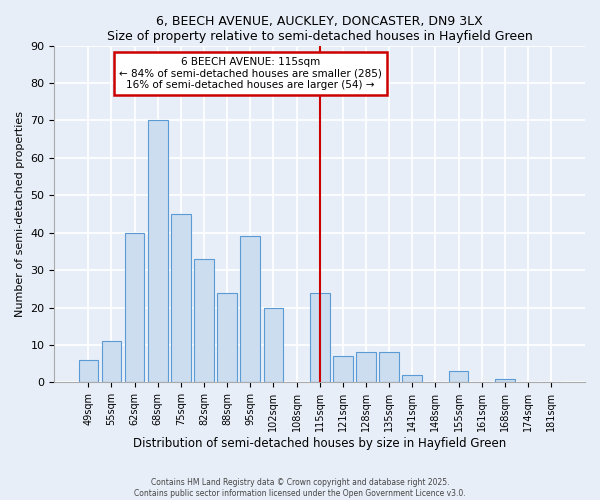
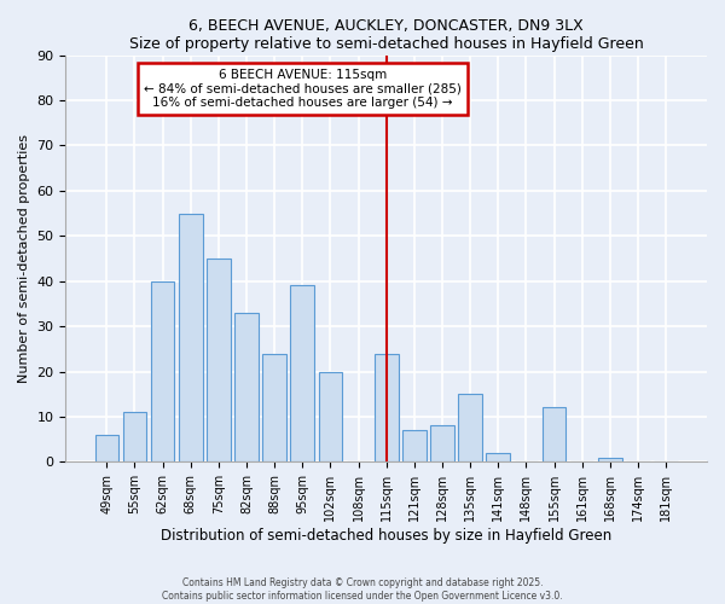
68sqm: 70 -> 55
135sqm: 8 -> 15
155sqm: 3 -> 12
